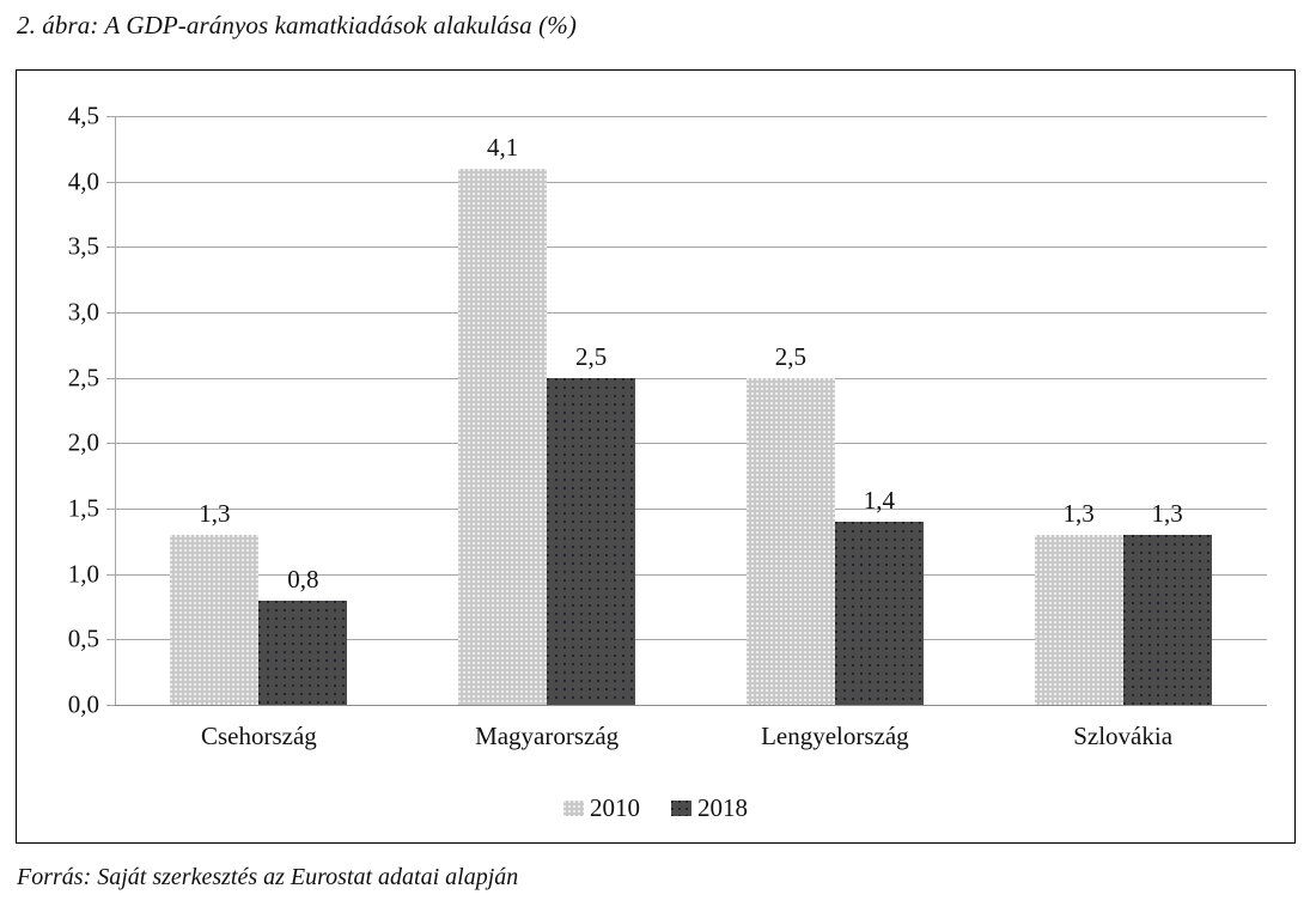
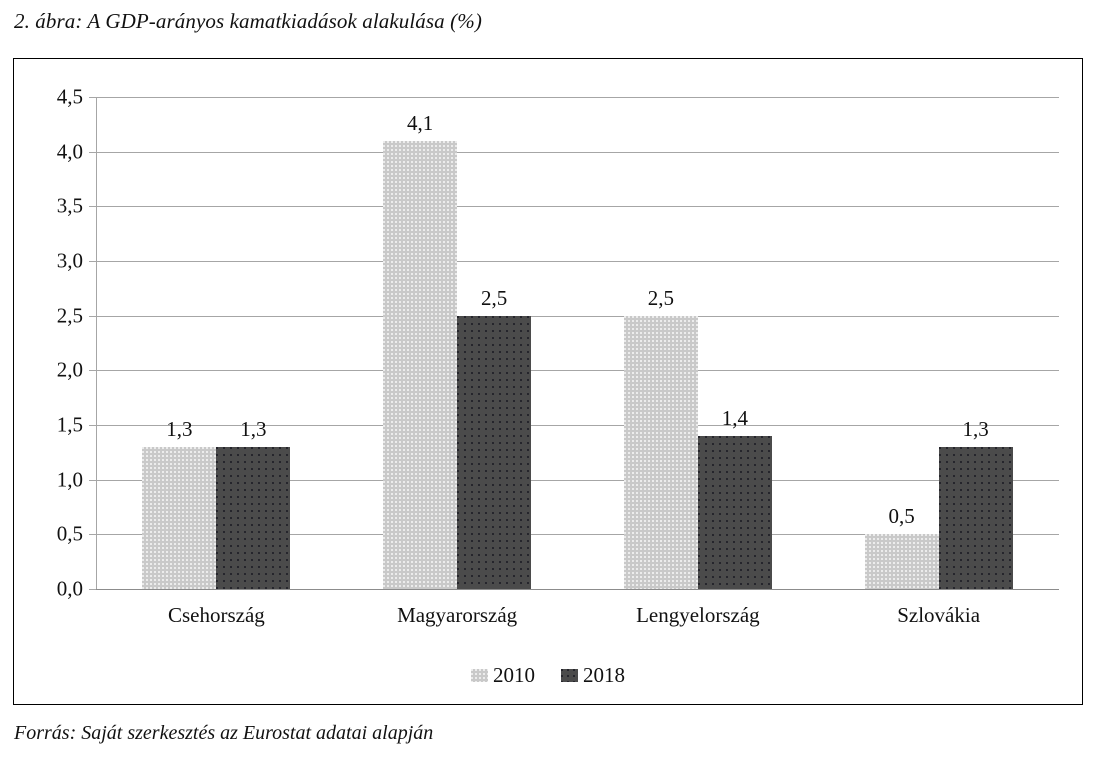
2018/Csehország: 0,8 -> 1,3
2010/Szlovákia: 1,3 -> 0,5
